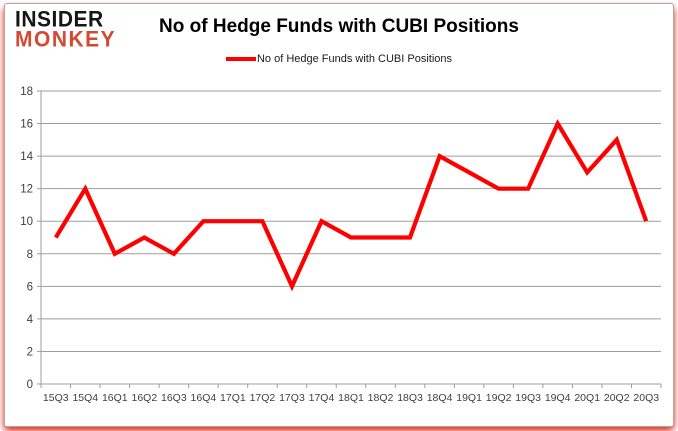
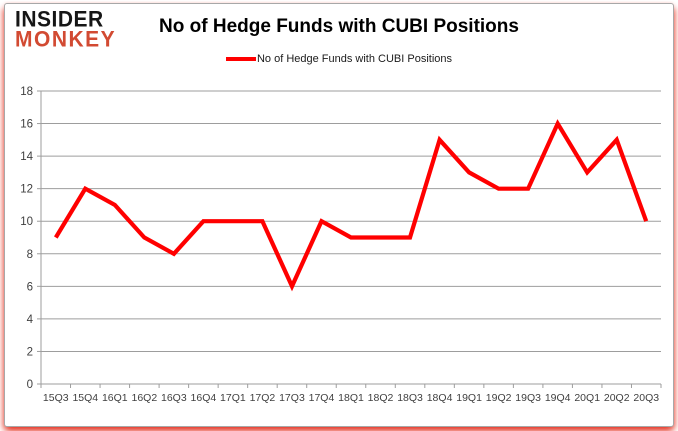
16Q1: 8 -> 11
18Q4: 14 -> 15
